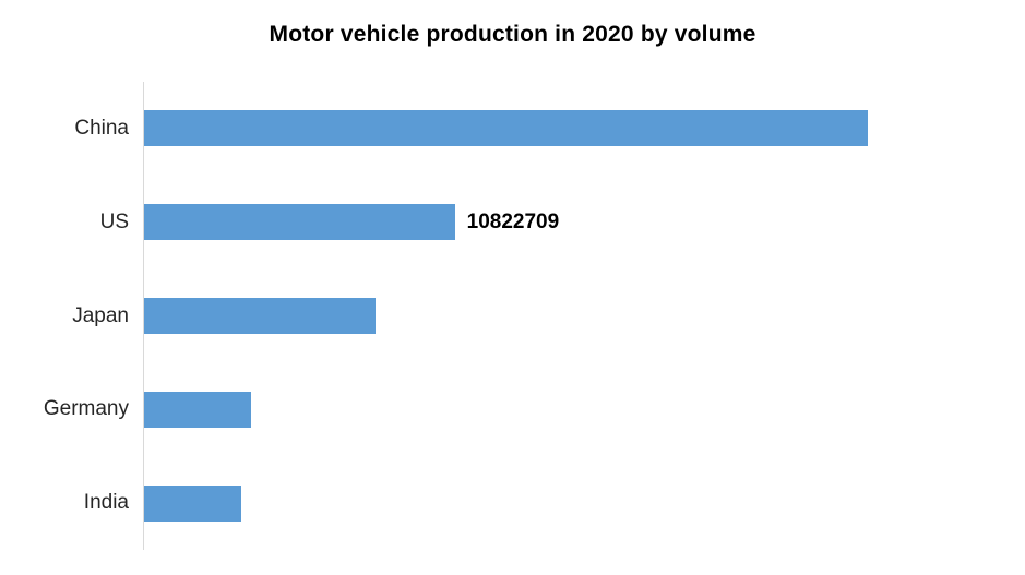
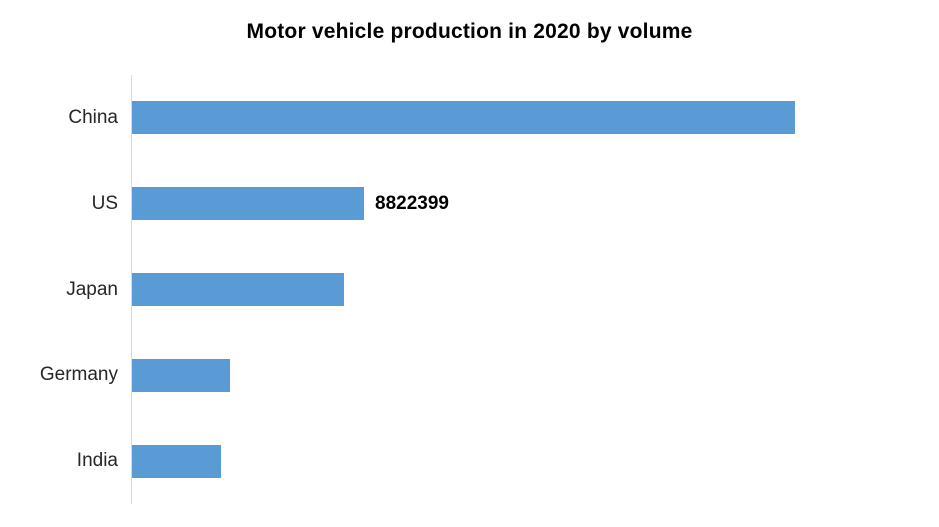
US: 10822709 -> 8822399
